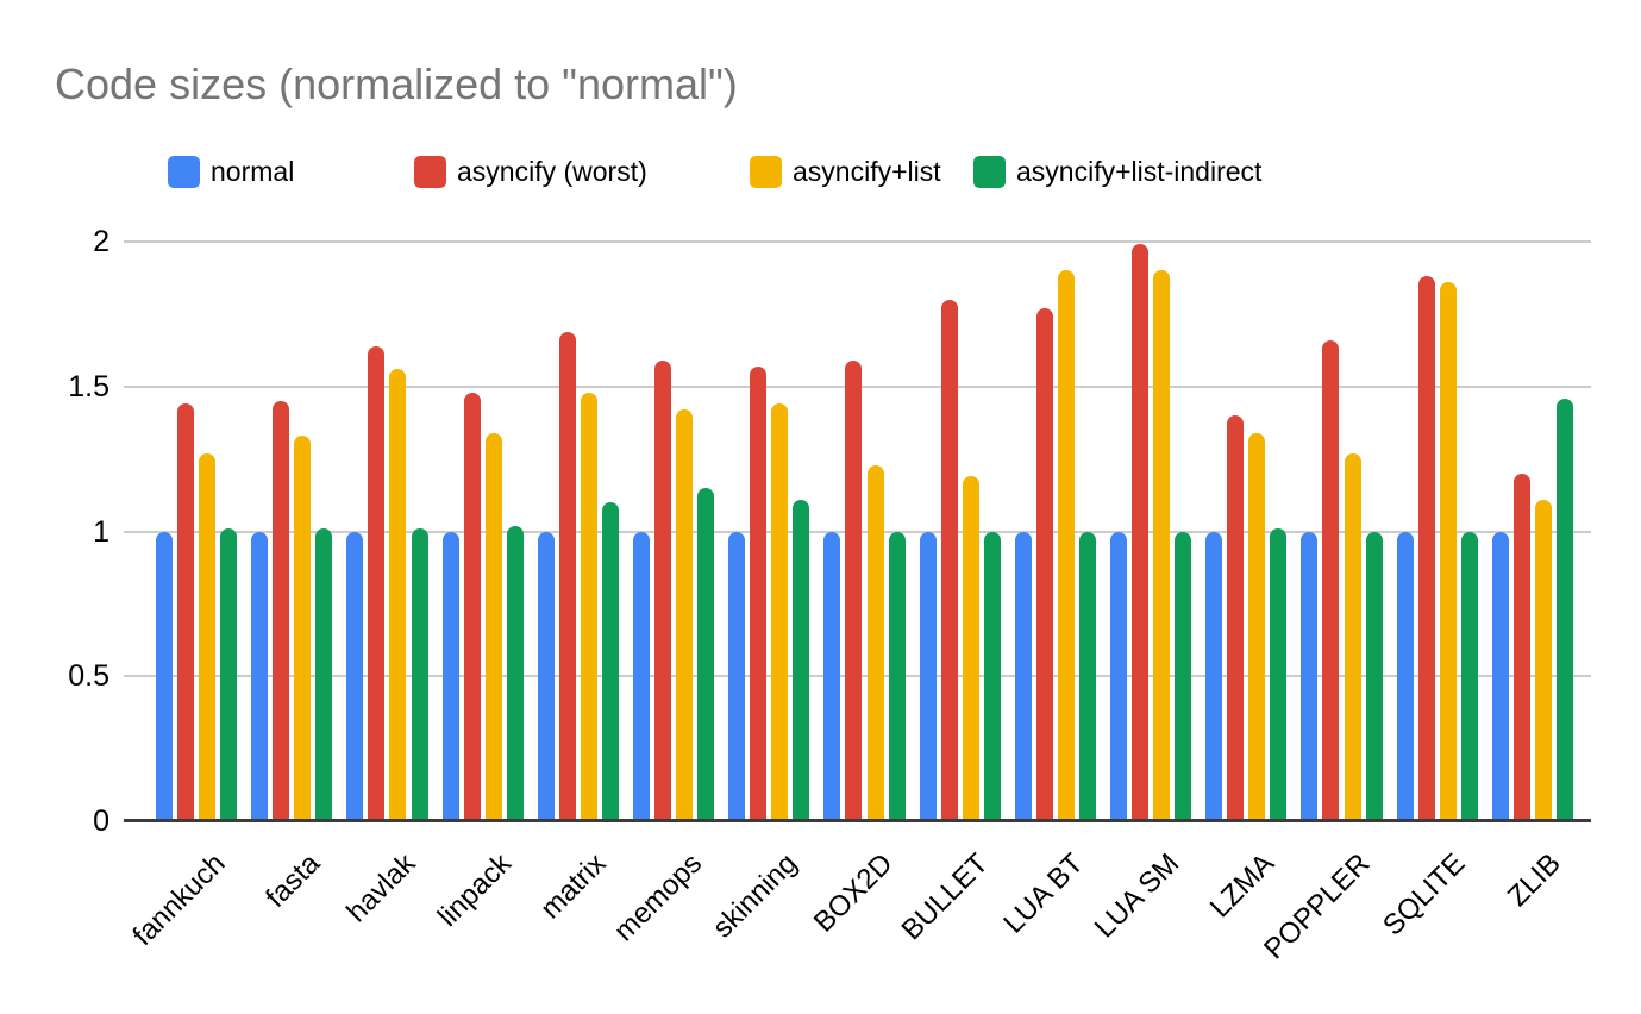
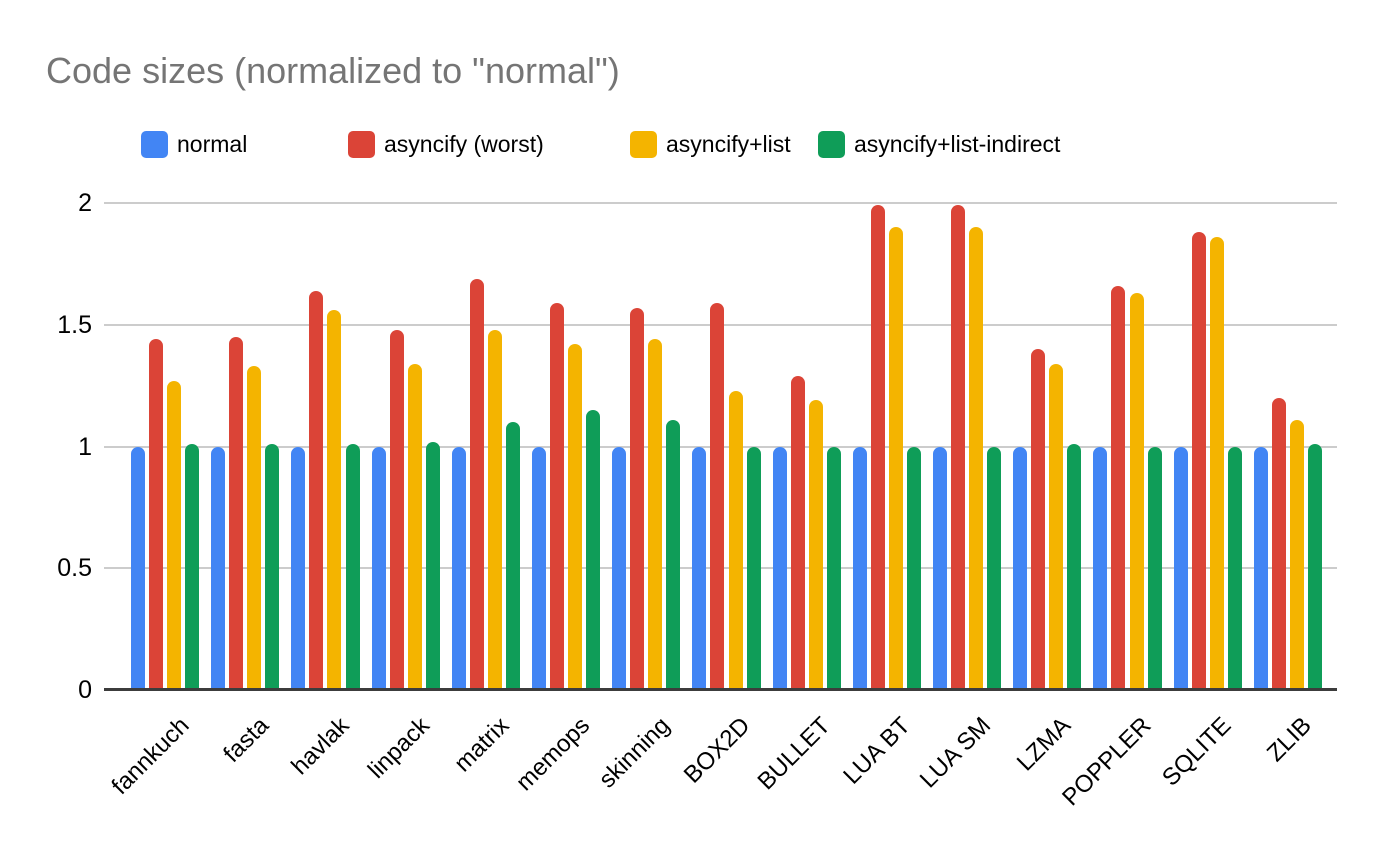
asyncify (worst)/BULLET: 1.80 -> 1.29
asyncify (worst)/LUA BT: 1.77 -> 1.99
asyncify+list/POPPLER: 1.27 -> 1.63
asyncify+list-indirect/ZLIB: 1.46 -> 1.01
